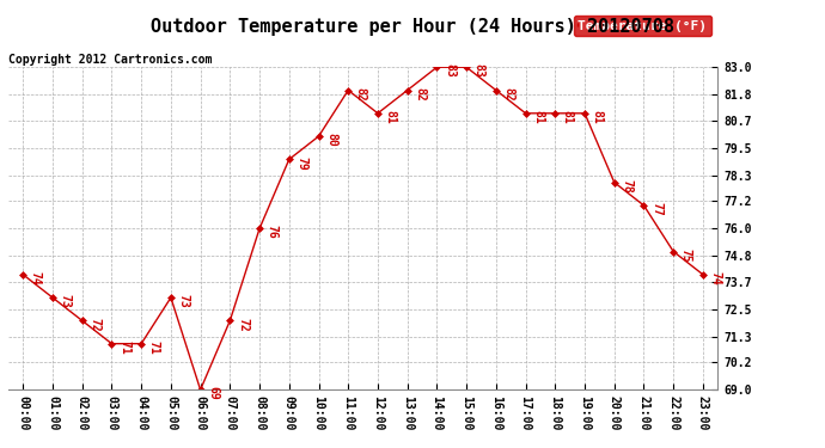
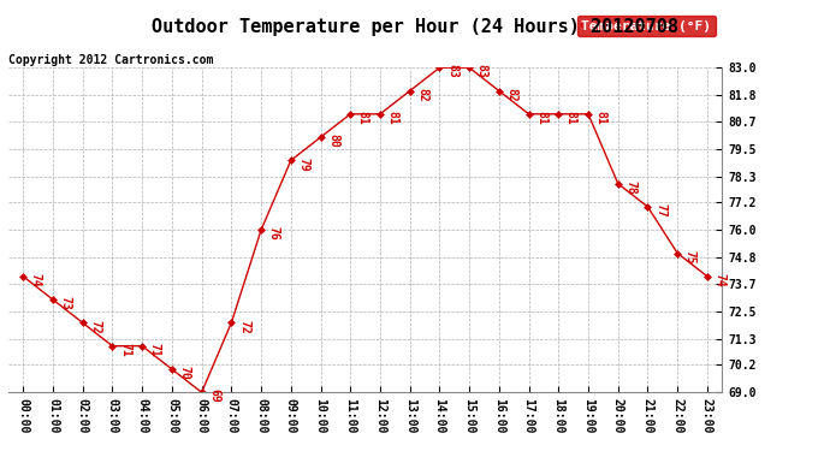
05:00: 73 -> 70
11:00: 82 -> 81
